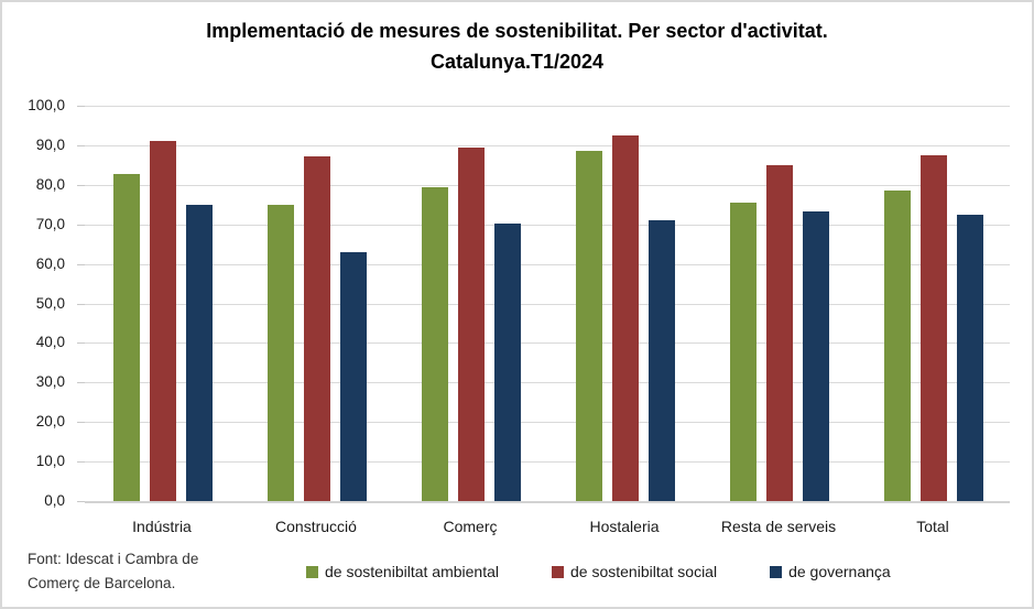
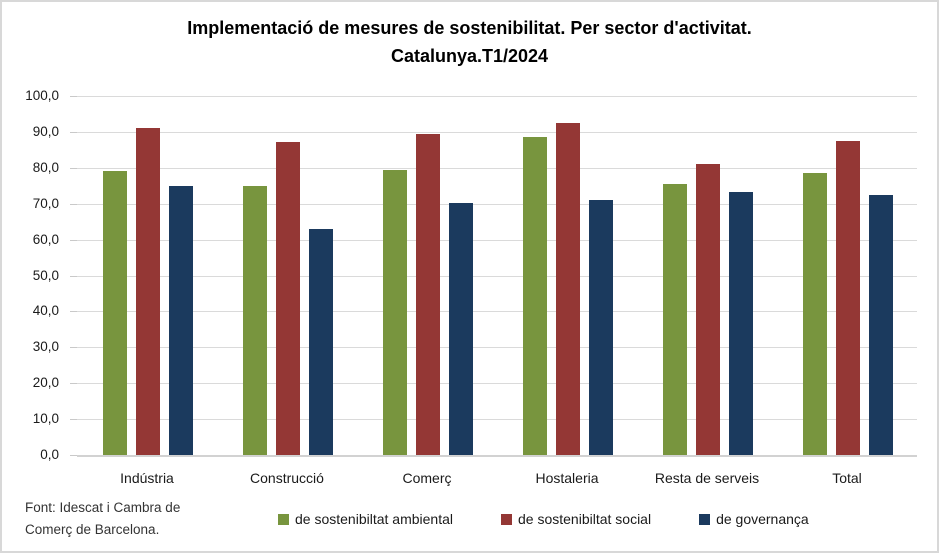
de sostenibiltat ambiental/Indústria: 83 -> 79
de sostenibiltat social/Resta de serveis: 85 -> 81
